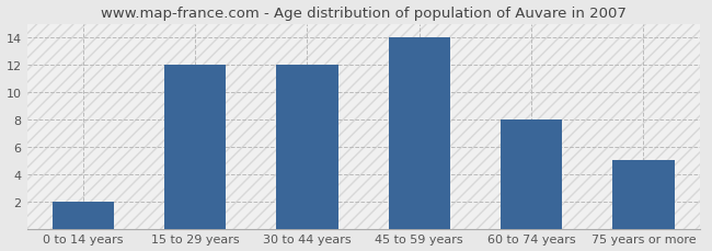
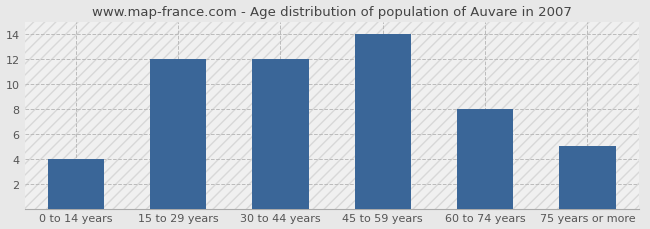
0 to 14 years: 2 -> 4
